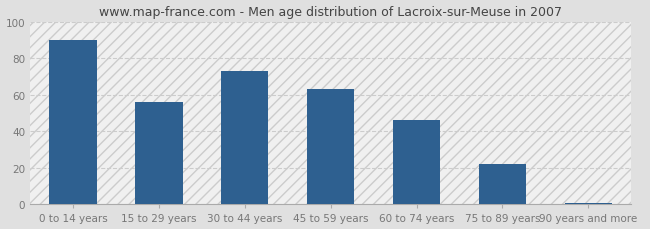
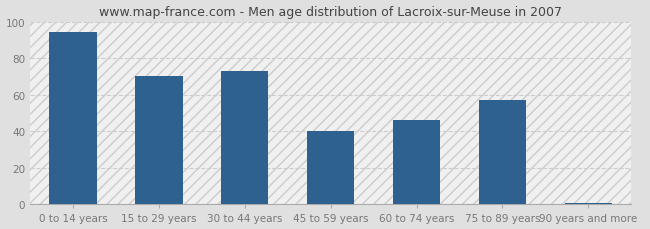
0 to 14 years: 90 -> 94
15 to 29 years: 56 -> 70
45 to 59 years: 63 -> 40
75 to 89 years: 22 -> 57
